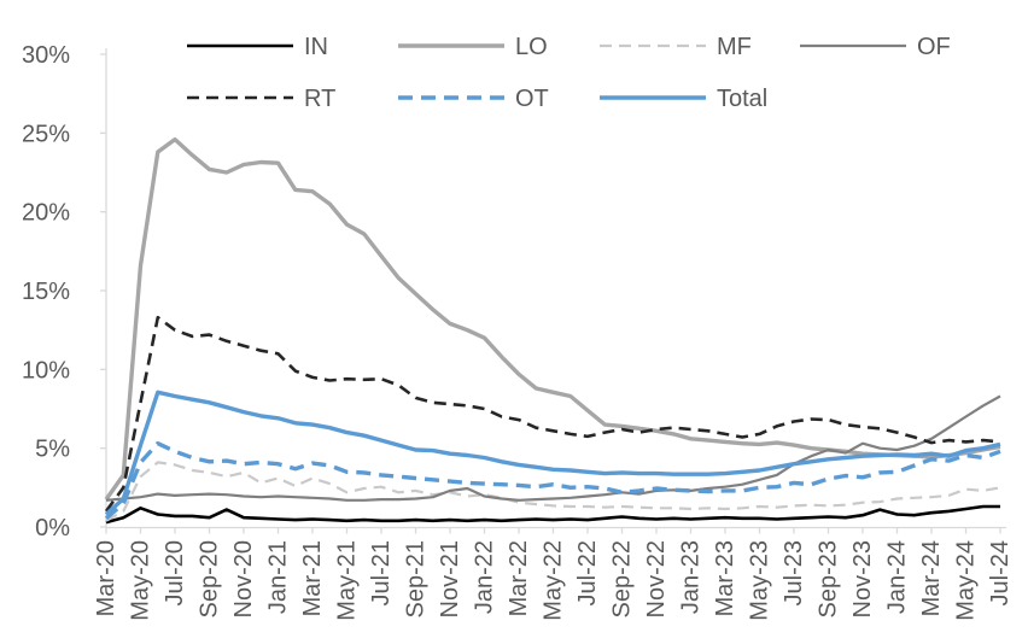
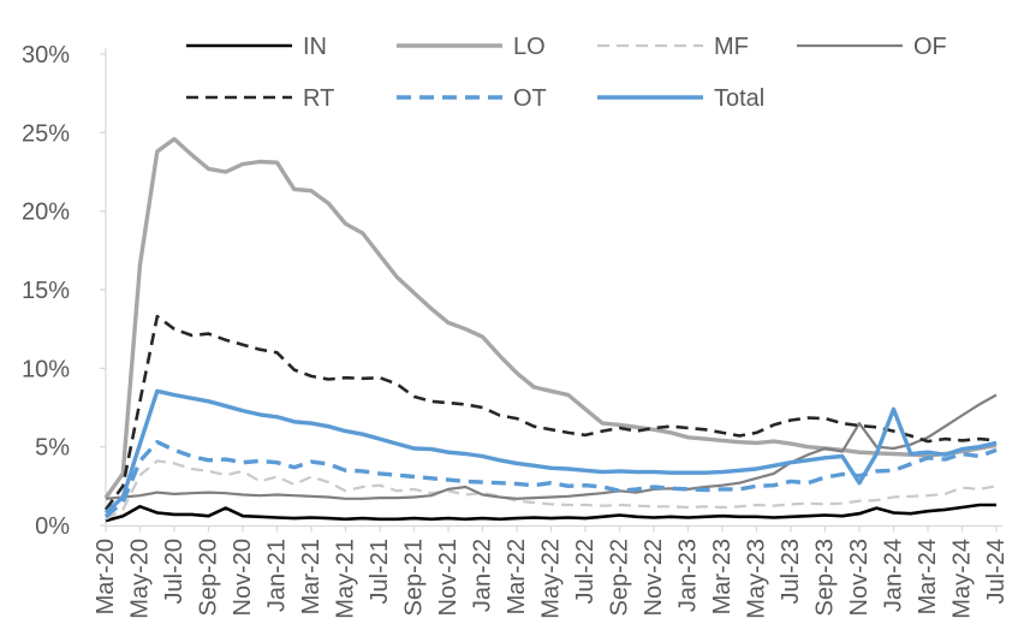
OF/Nov-23: 5.3% -> 6.5%
Total/Nov-23: 4.5% -> 2.7%
Total/Jan-24: 4.6% -> 7.4%
